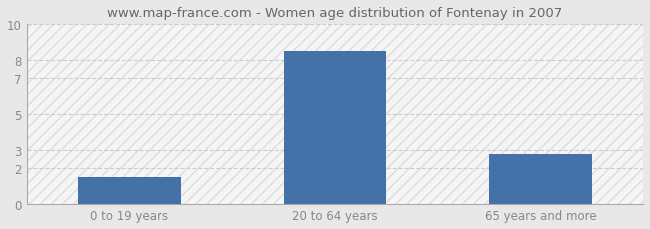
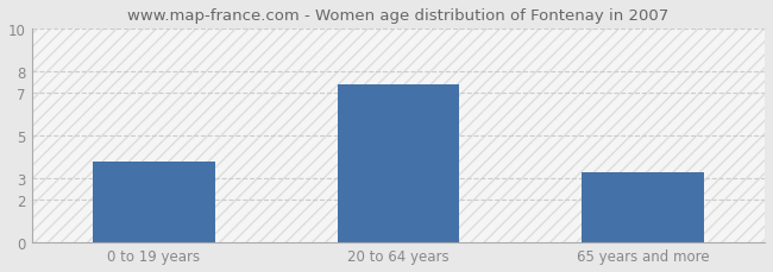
0 to 19 years: 1.5 -> 3.8
20 to 64 years: 8.5 -> 7.4
65 years and more: 2.8 -> 3.3
